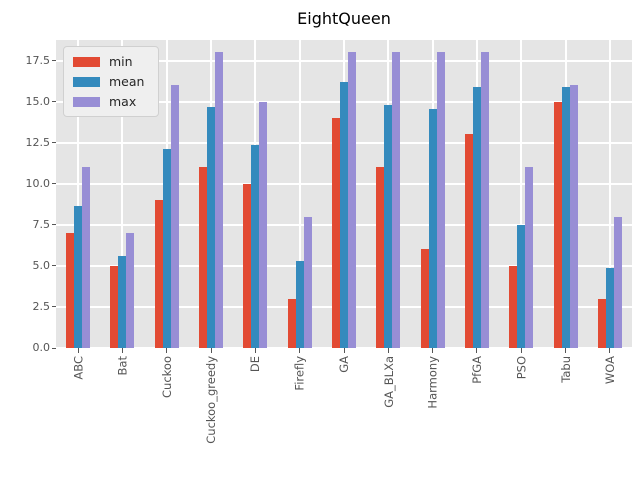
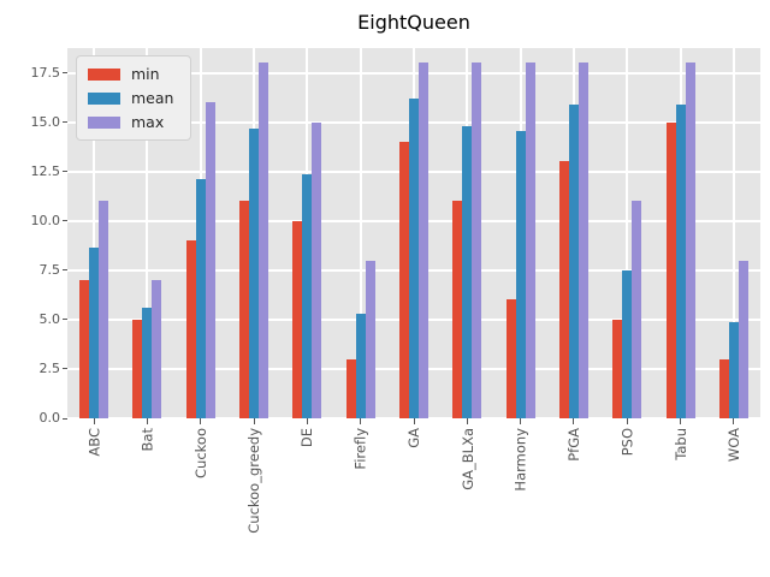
max/Tabu: 16 -> 18
